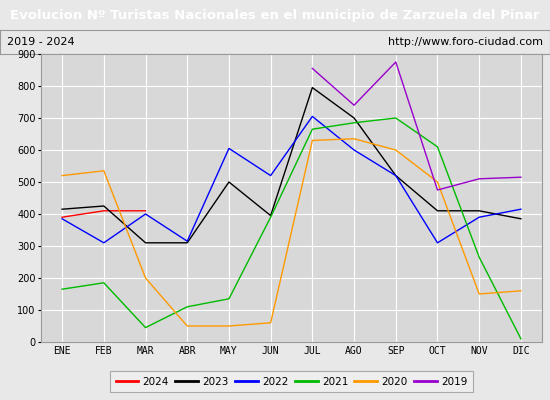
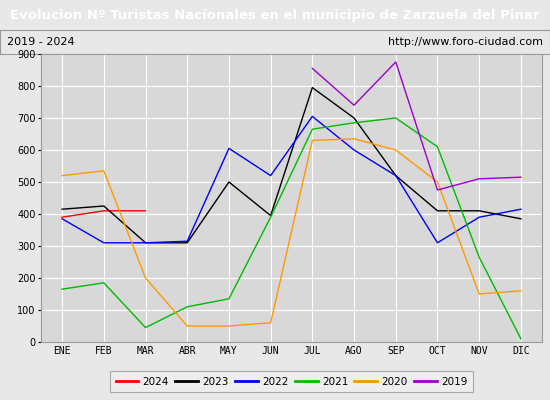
2022/MAR: 400 -> 310
